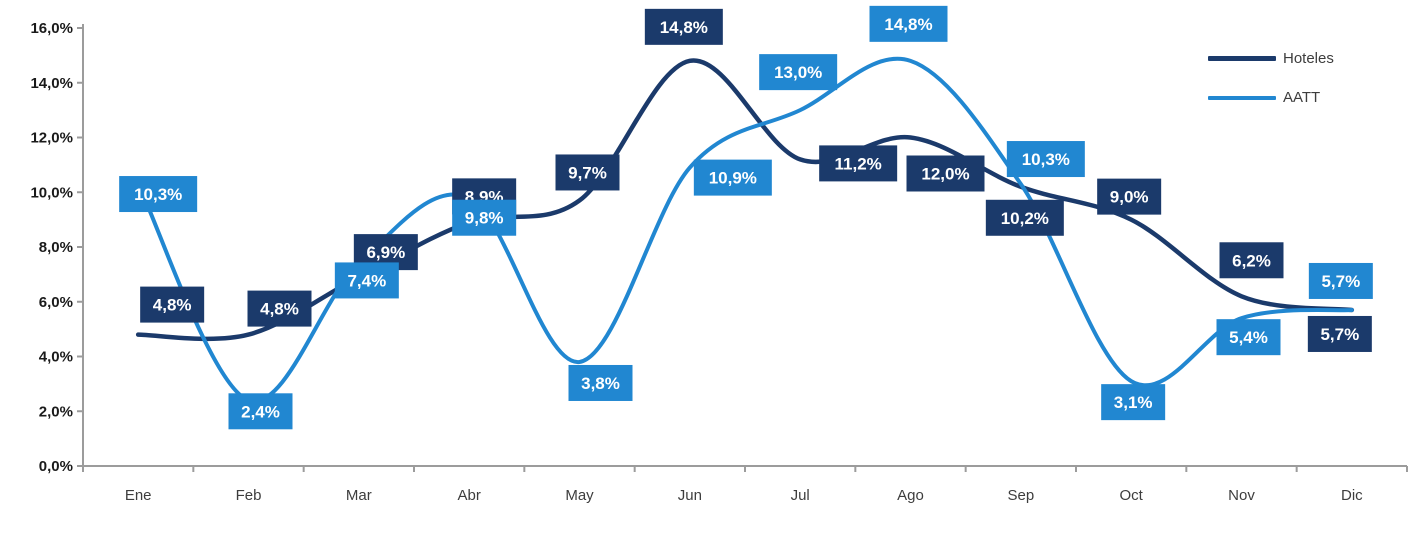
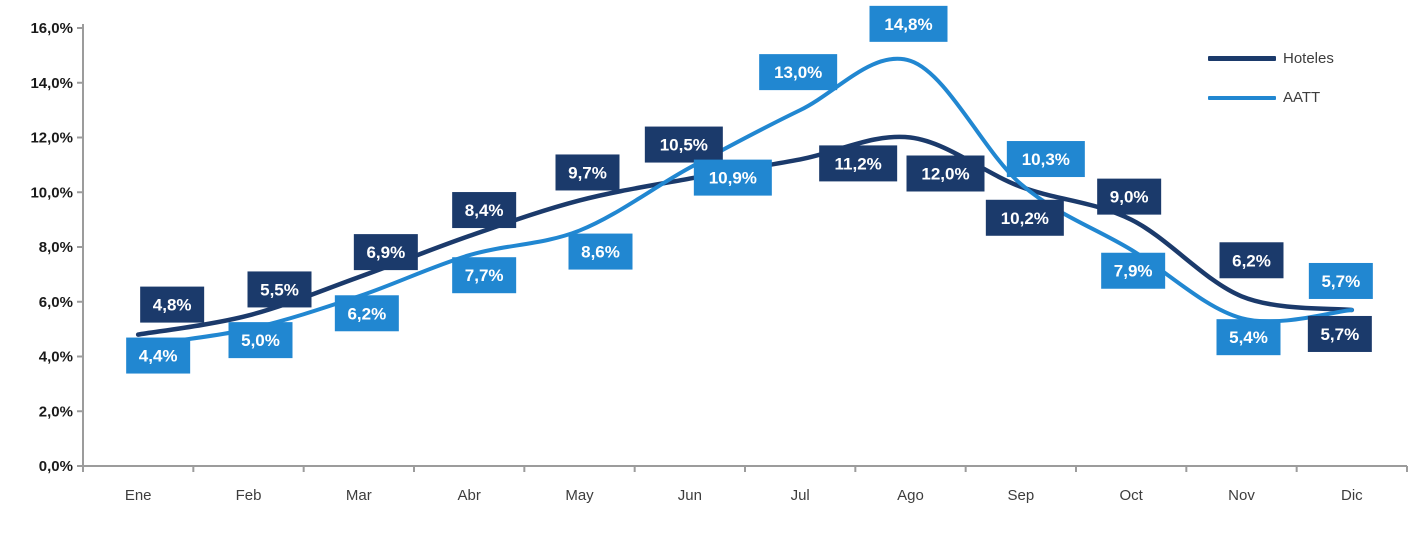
AATT/Ene: 10,3% -> 4,4%
Hoteles/Feb: 4,8% -> 5,5%
AATT/Feb: 2,4% -> 5,0%
AATT/Mar: 7,4% -> 6,2%
Hoteles/Abr: 8,9% -> 8,4%
AATT/Abr: 9,8% -> 7,7%
AATT/May: 3,8% -> 8,6%
Hoteles/Jun: 14,8% -> 10,5%
AATT/Oct: 3,1% -> 7,9%
